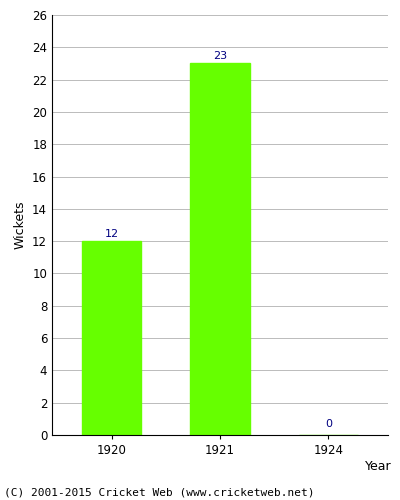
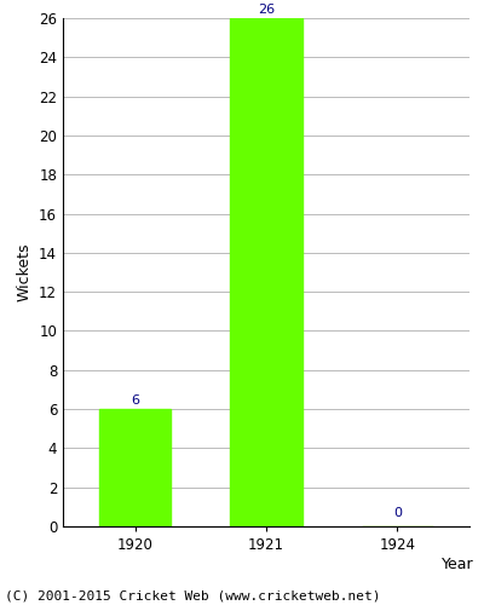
1920: 12 -> 6
1921: 23 -> 26
